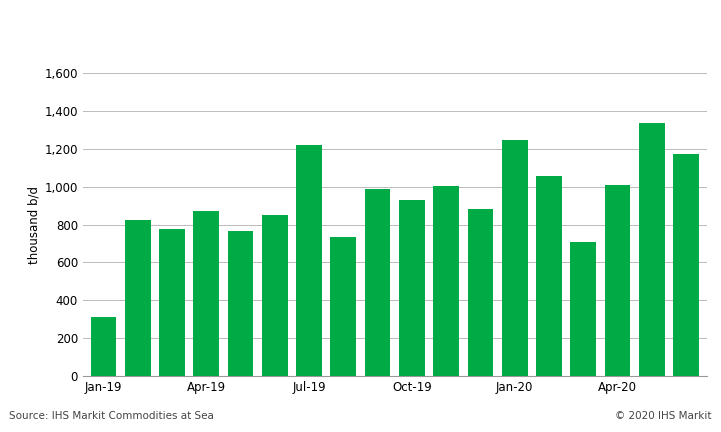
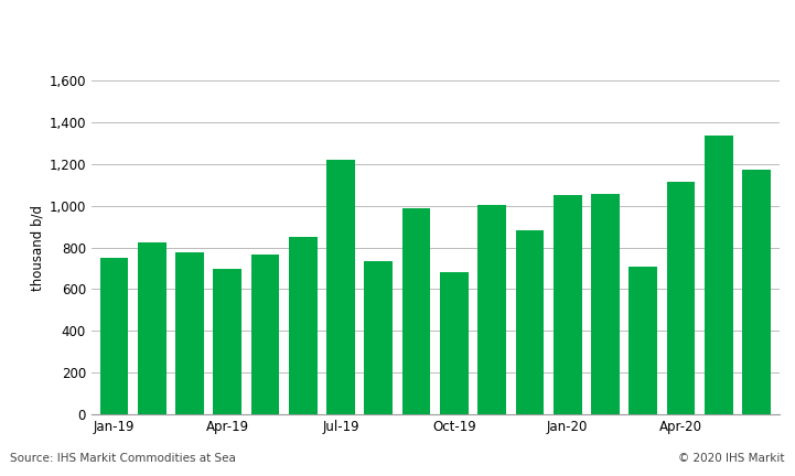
Jan-19: 310 -> 750
Apr-19: 870 -> 700
Oct-19: 930 -> 680
Jan-20: 1,250 -> 1,050
Apr-20: 1,010 -> 1,120
